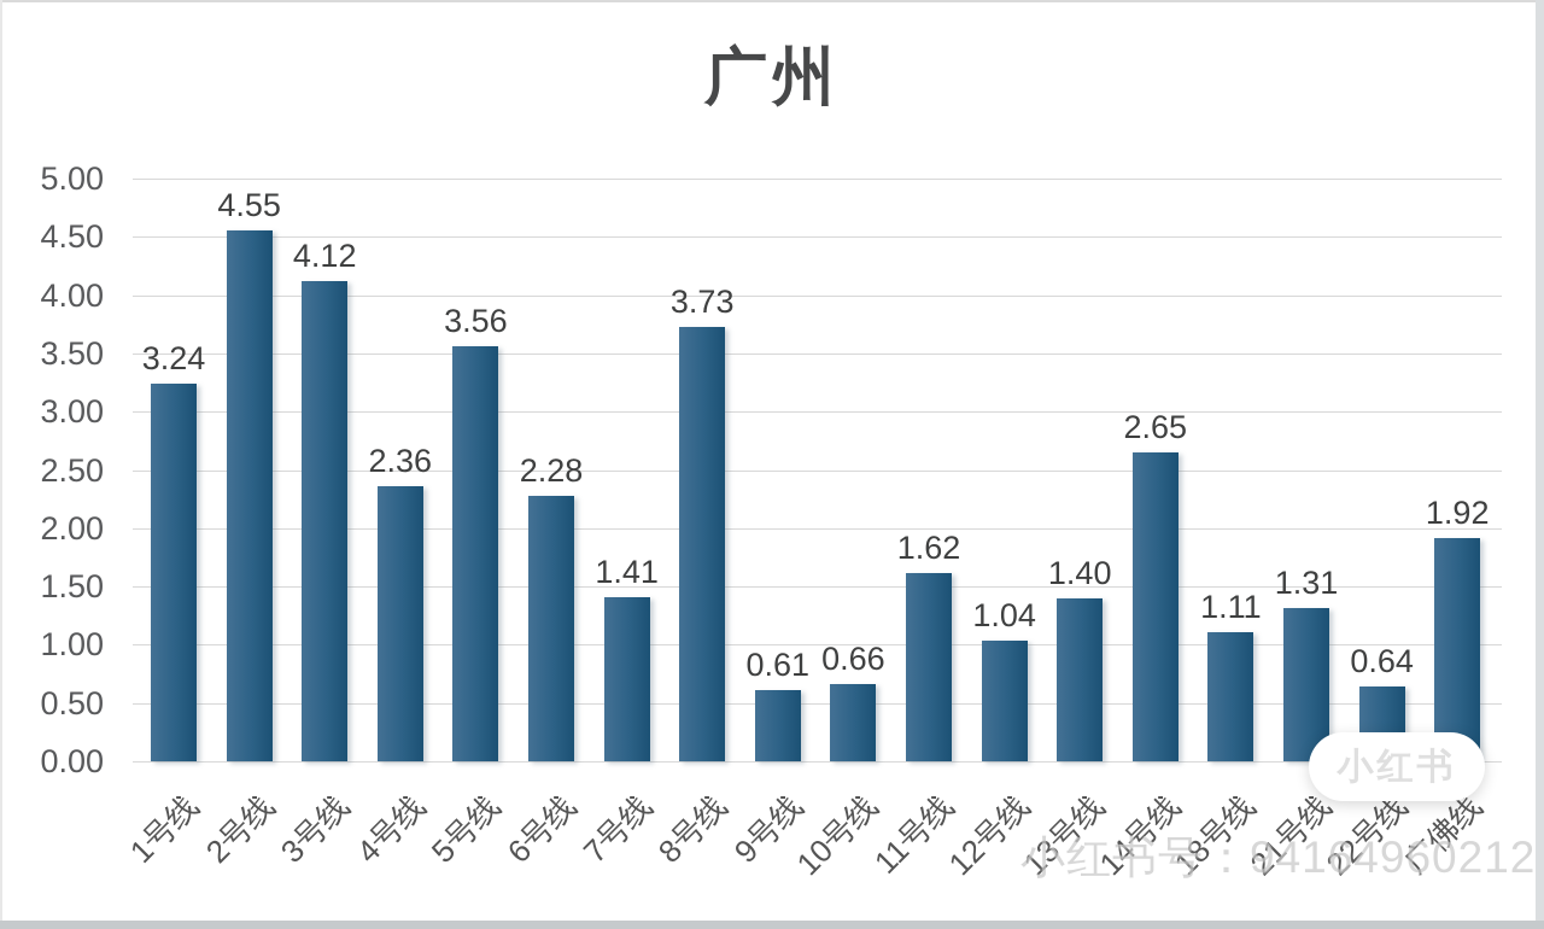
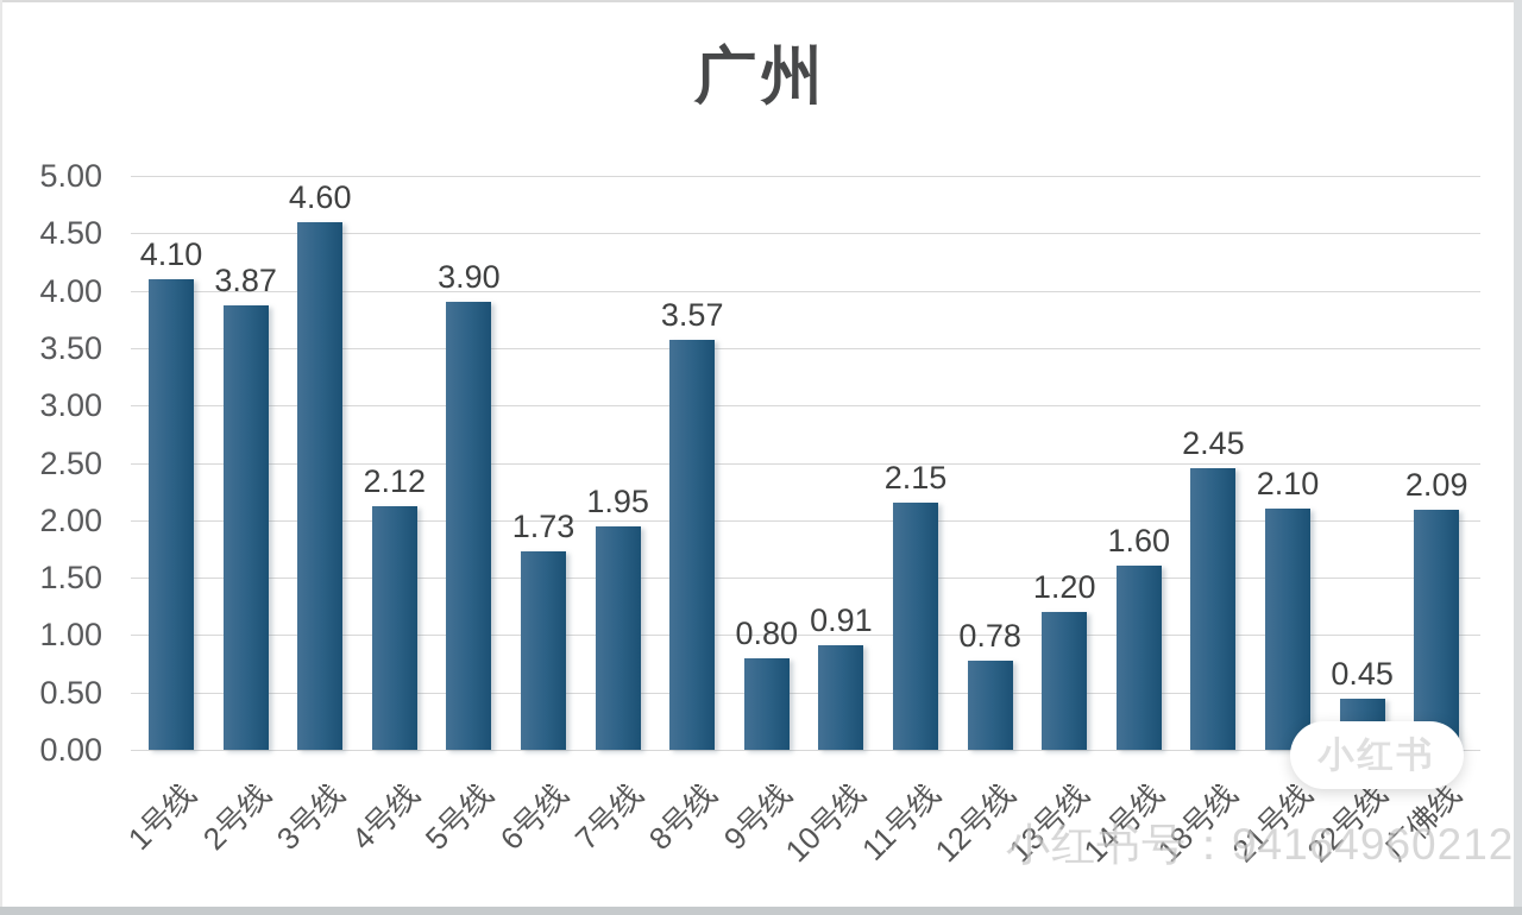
1号线: 3.24 -> 4.10
2号线: 4.55 -> 3.87
3号线: 4.12 -> 4.60
4号线: 2.36 -> 2.12
5号线: 3.56 -> 3.90
6号线: 2.28 -> 1.73
7号线: 1.41 -> 1.95
8号线: 3.73 -> 3.57
9号线: 0.61 -> 0.80
10号线: 0.66 -> 0.91
11号线: 1.62 -> 2.15
12号线: 1.04 -> 0.78
13号线: 1.40 -> 1.20
14号线: 2.65 -> 1.60
18号线: 1.11 -> 2.45
21号线: 1.31 -> 2.10
22号线: 0.64 -> 0.45
广佛线: 1.92 -> 2.09
